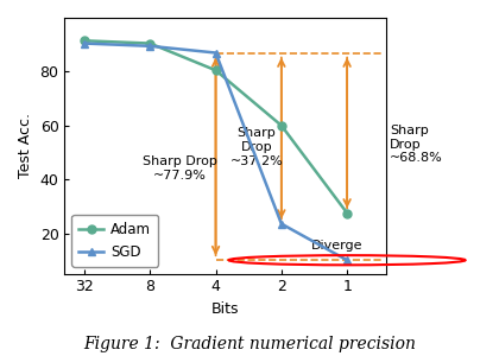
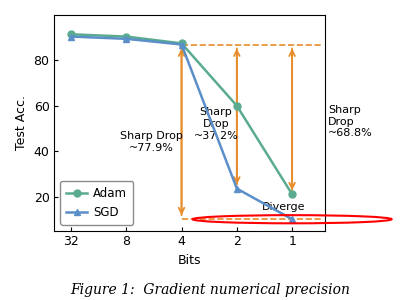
Adam/4: 80.5 -> 87.5
Adam/1: 27.5 -> 21.0
